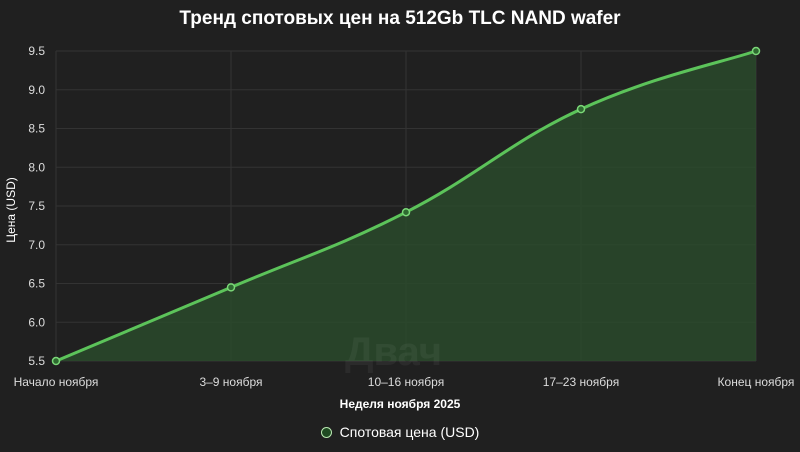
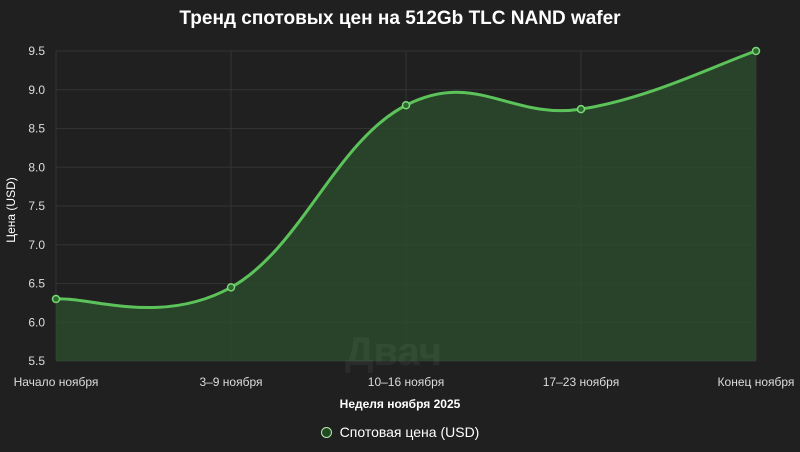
Начало ноября: 5.5 -> 6.3
10–16 ноября: 7.4 -> 8.8
